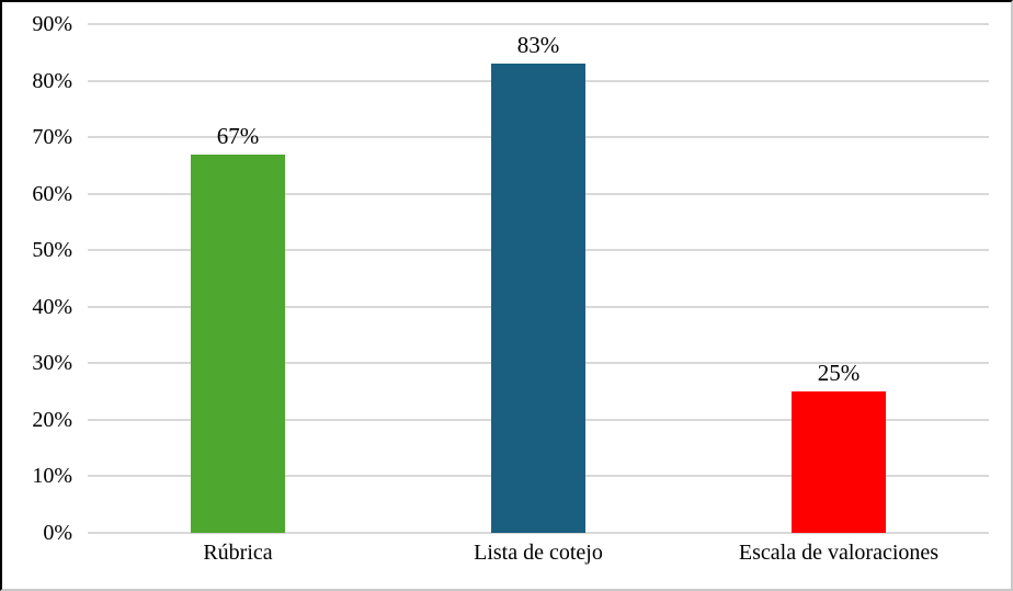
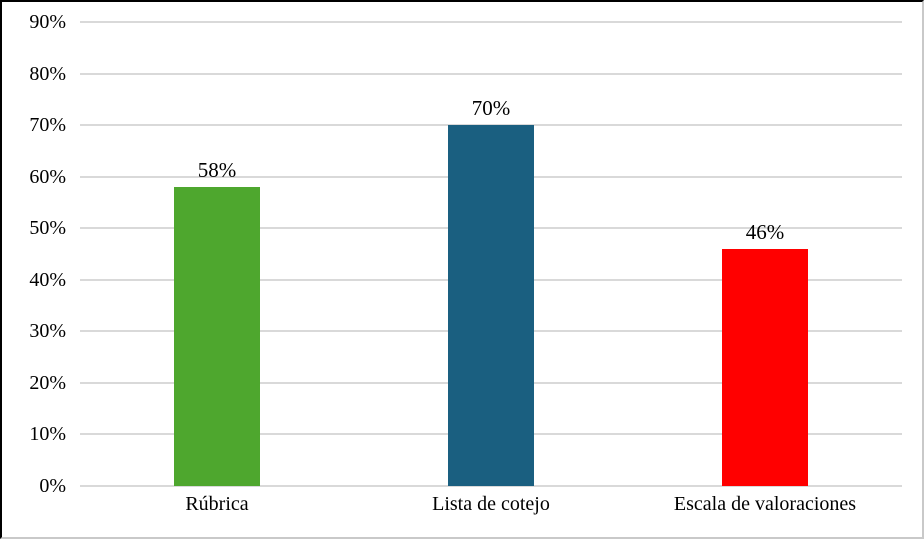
Rúbrica: 67% -> 58%
Lista de cotejo: 83% -> 70%
Escala de valoraciones: 25% -> 46%
